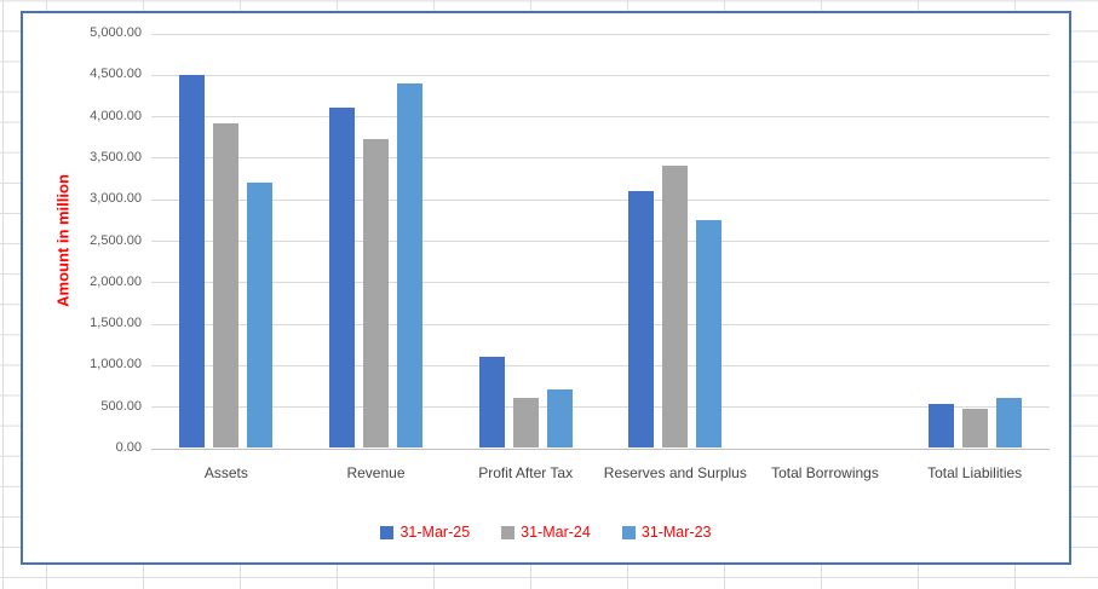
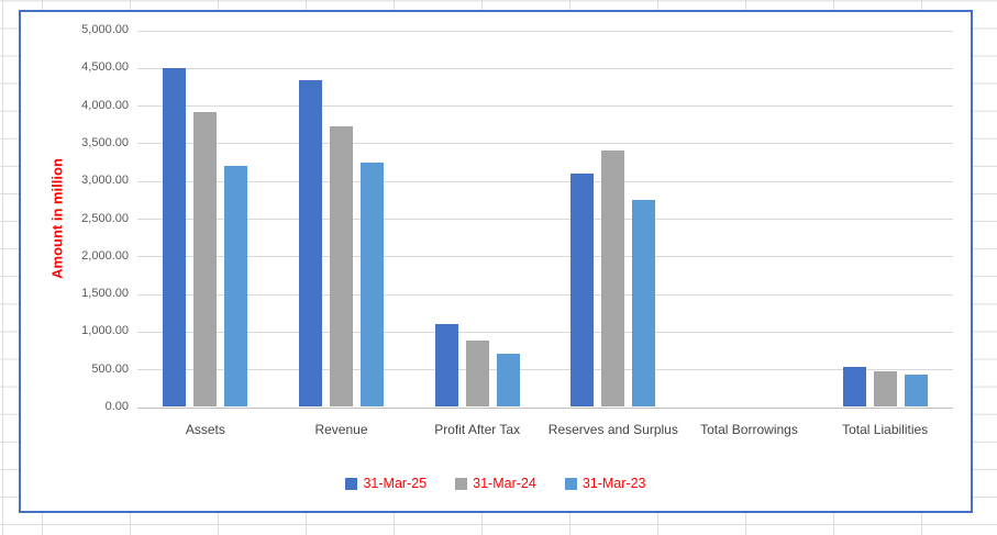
31-Mar-25/Revenue: 4100 -> 4300
31-Mar-23/Revenue: 4400 -> 3200
31-Mar-24/Profit After Tax: 600 -> 900
31-Mar-23/Total Liabilities: 600 -> 400
